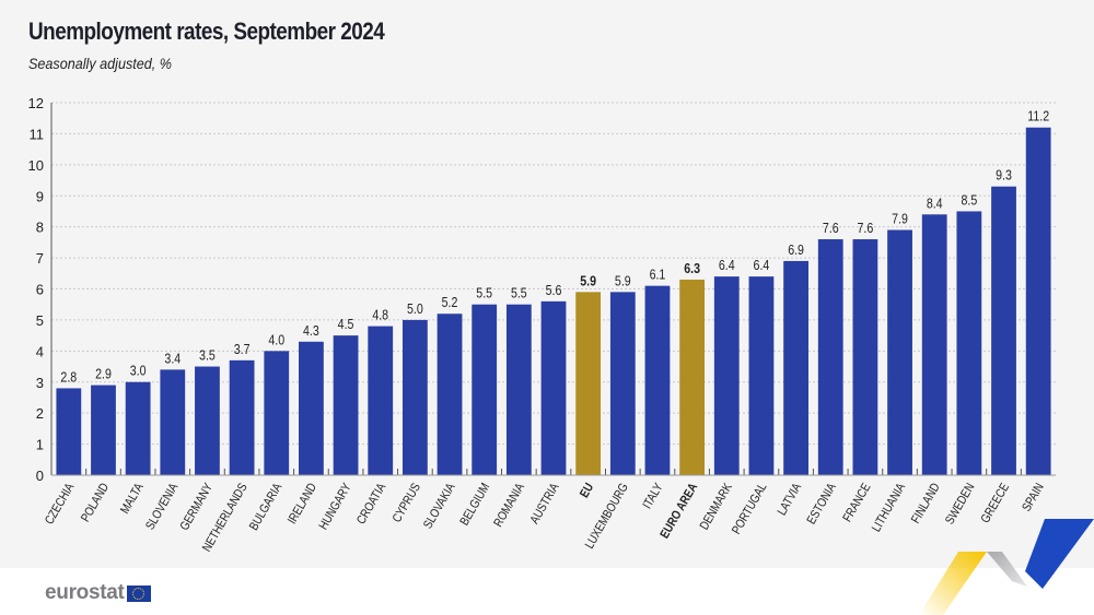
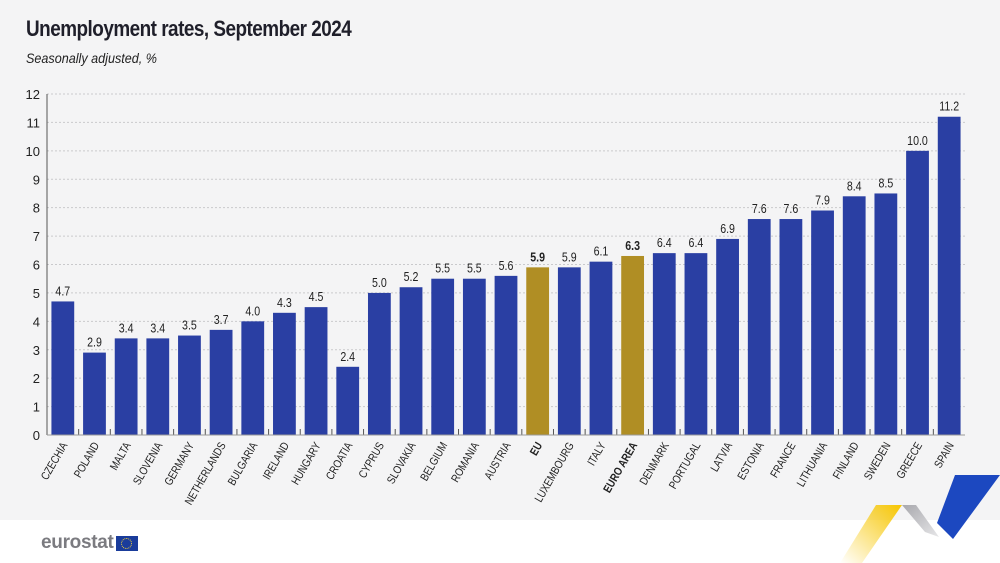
CZECHIA: 2.8 -> 4.7
MALTA: 3.0 -> 3.4
CROATIA: 4.8 -> 2.4
GREECE: 9.3 -> 10.0
